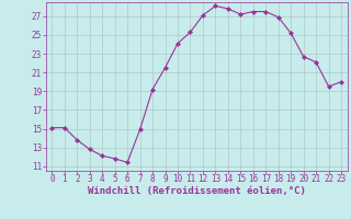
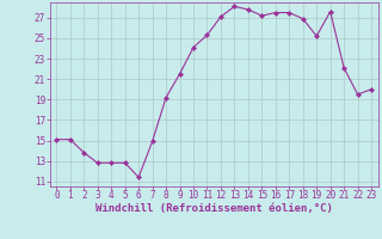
4: 12.1 -> 12.8
5: 11.8 -> 12.8
20: 22.7 -> 27.6
